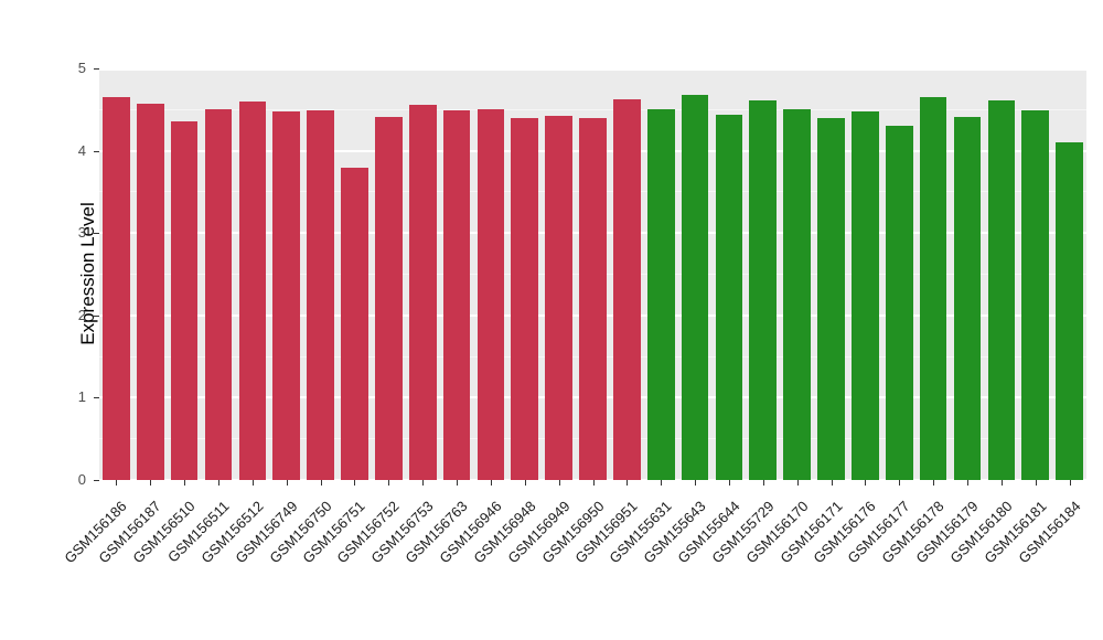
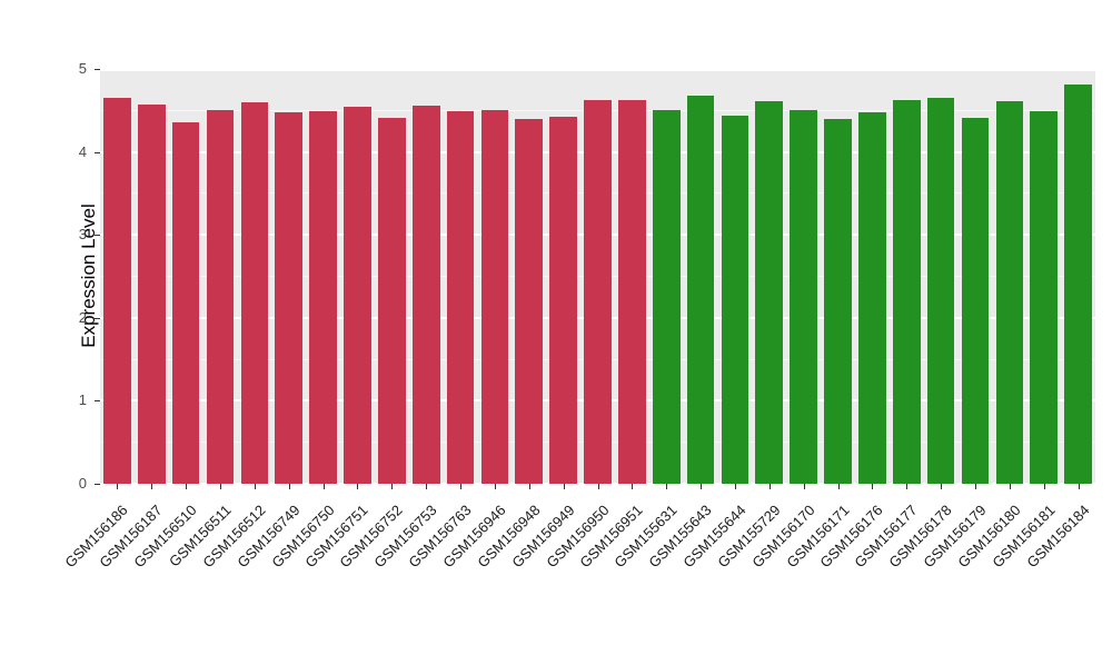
GSM156751: 3.8 -> 4.5
GSM156950: 4.4 -> 4.6
GSM156177: 4.3 -> 4.6
GSM156184: 4.1 -> 4.8
